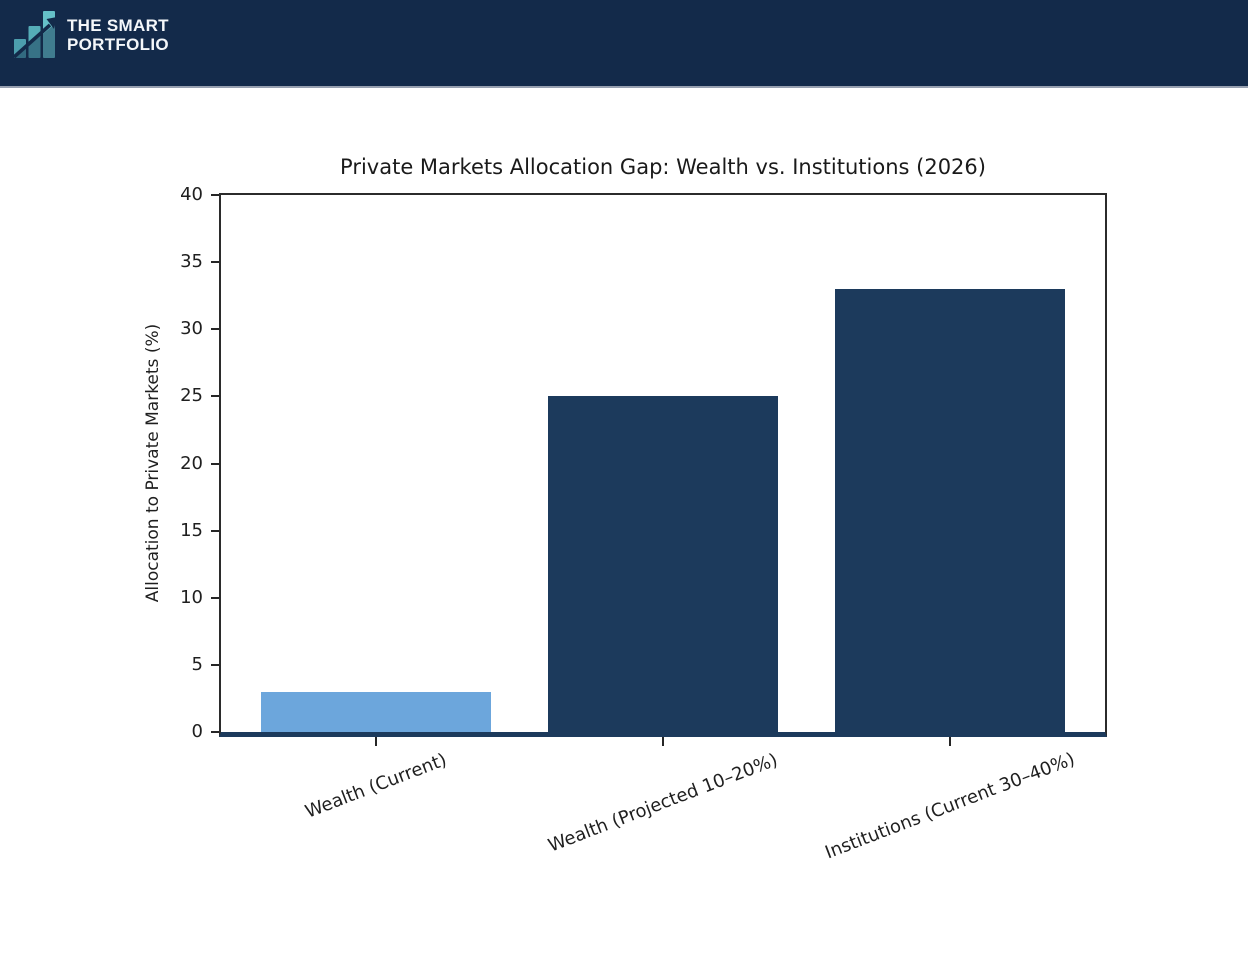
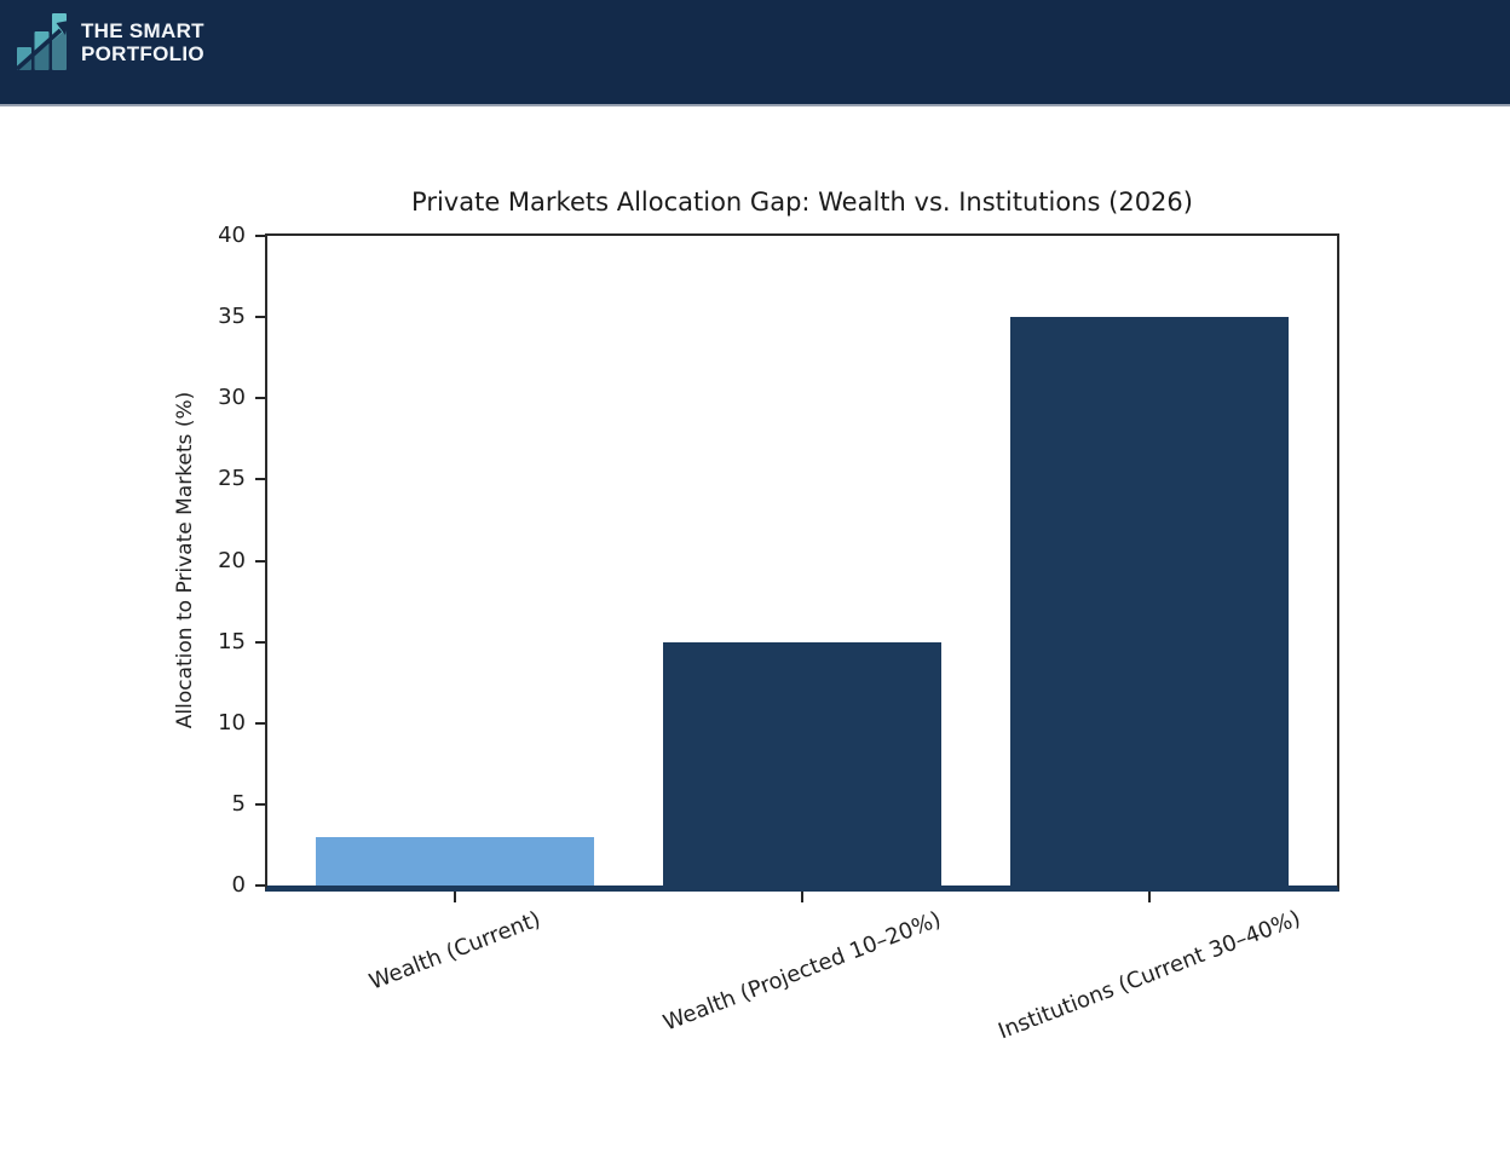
Wealth (Projected 10–20%): 25 -> 15
Institutions (Current 30–40%): 33 -> 35
